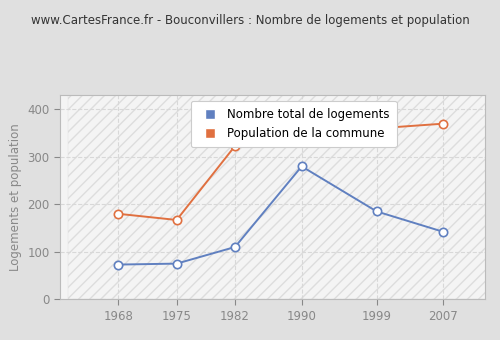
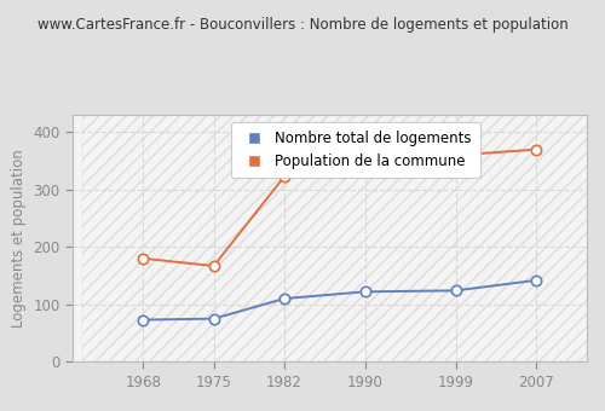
Nombre total de logements/1990: 280 -> 122
Nombre total de logements/1999: 185 -> 124
